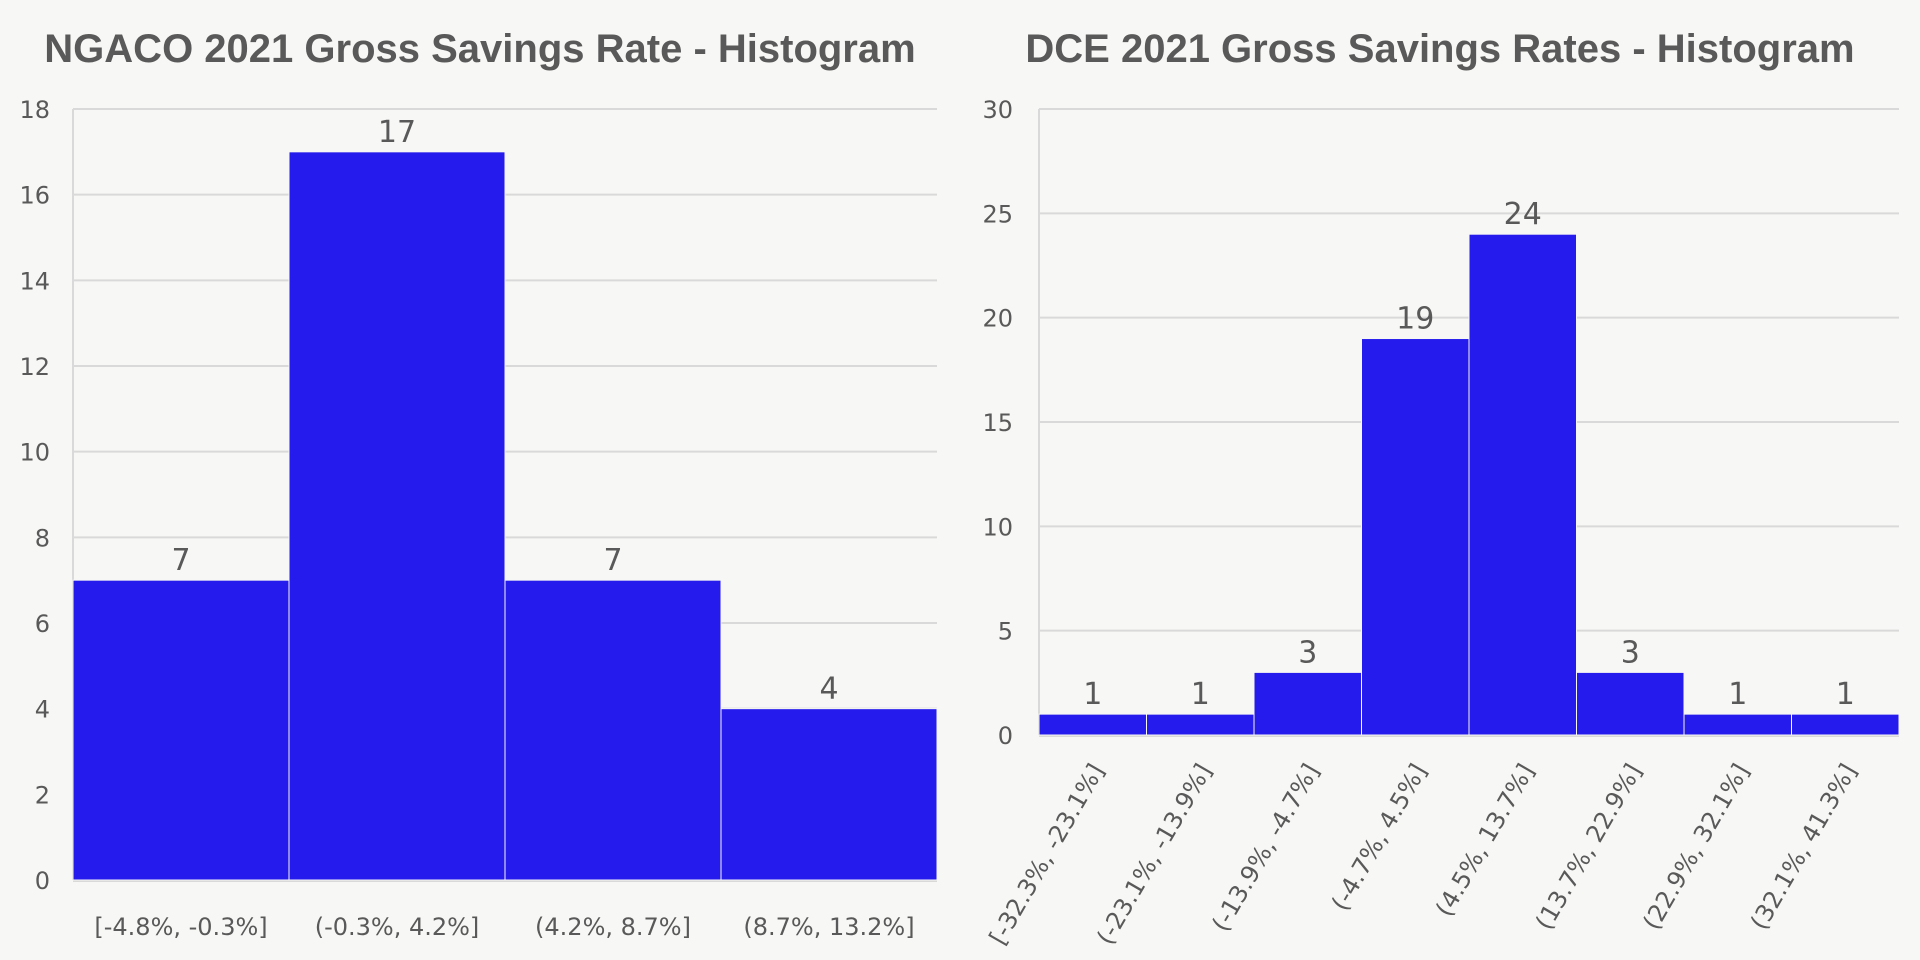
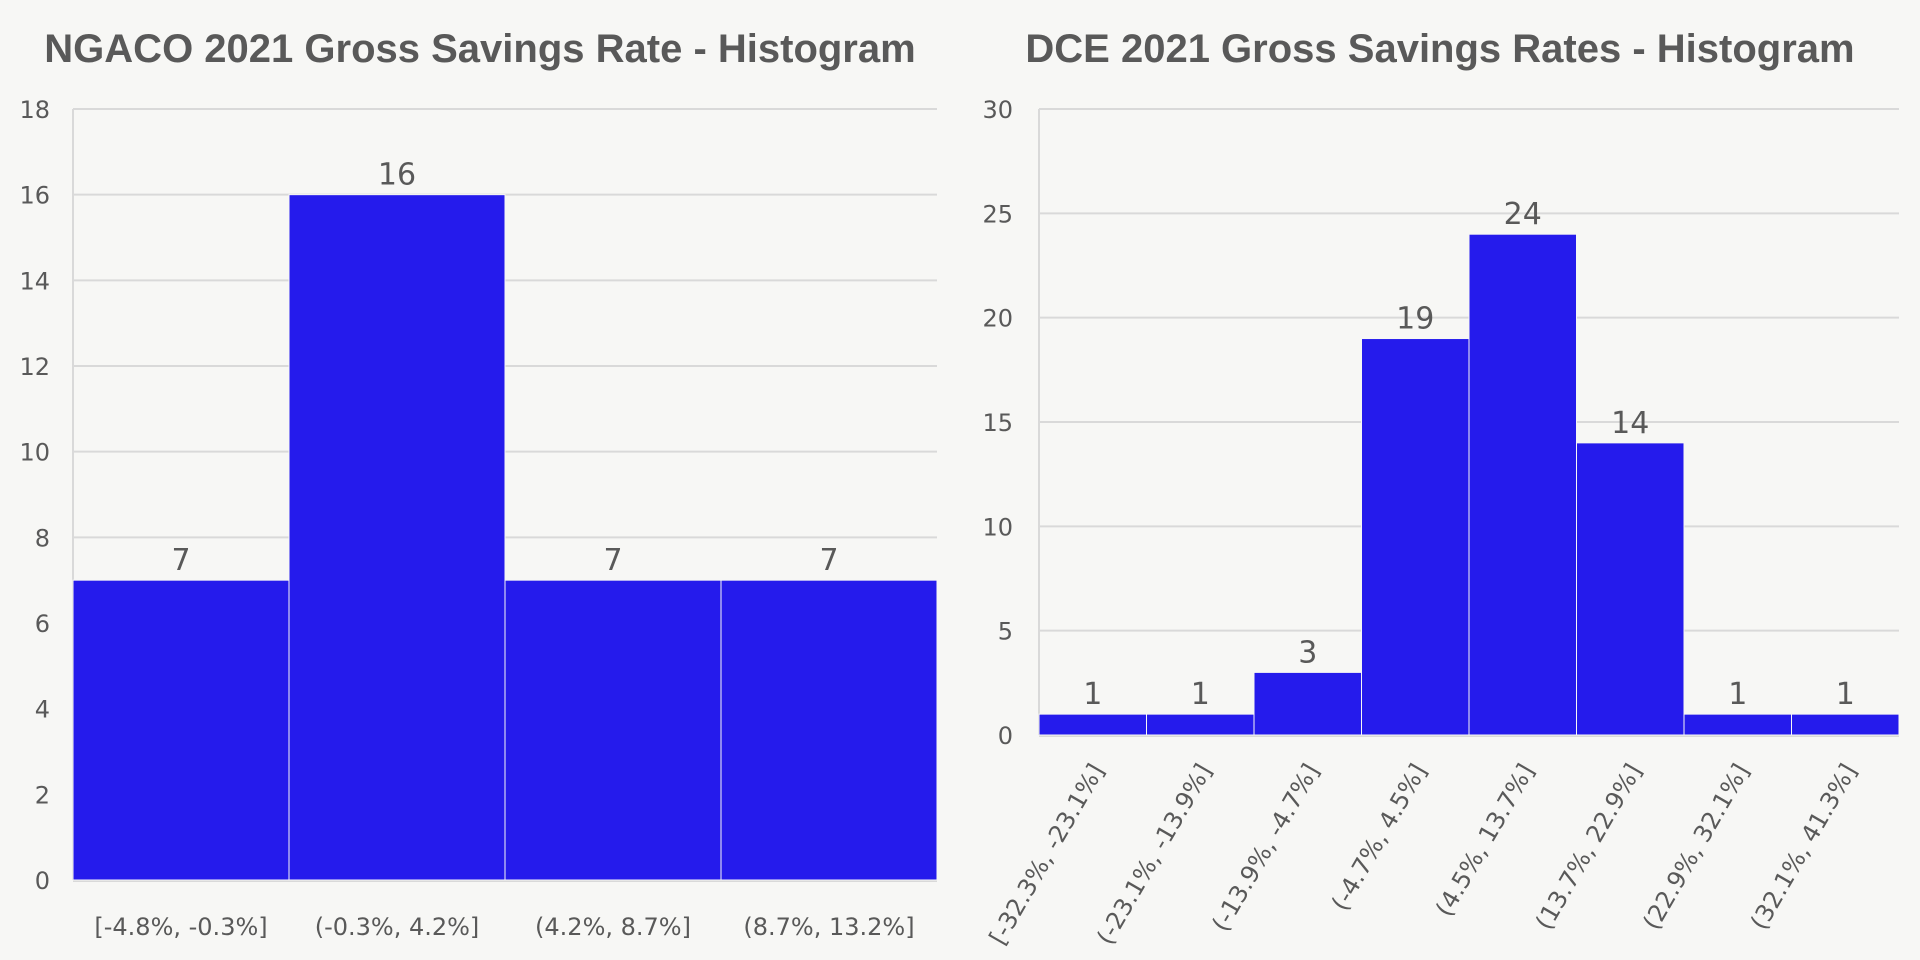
NGACO 2021 Gross Savings Rate - Histogram/(-0.3%, 4.2%]: 17 -> 16
NGACO 2021 Gross Savings Rate - Histogram/(8.7%, 13.2%]: 4 -> 7
DCE 2021 Gross Savings Rates - Histogram/(13.7%, 22.9%]: 3 -> 14
